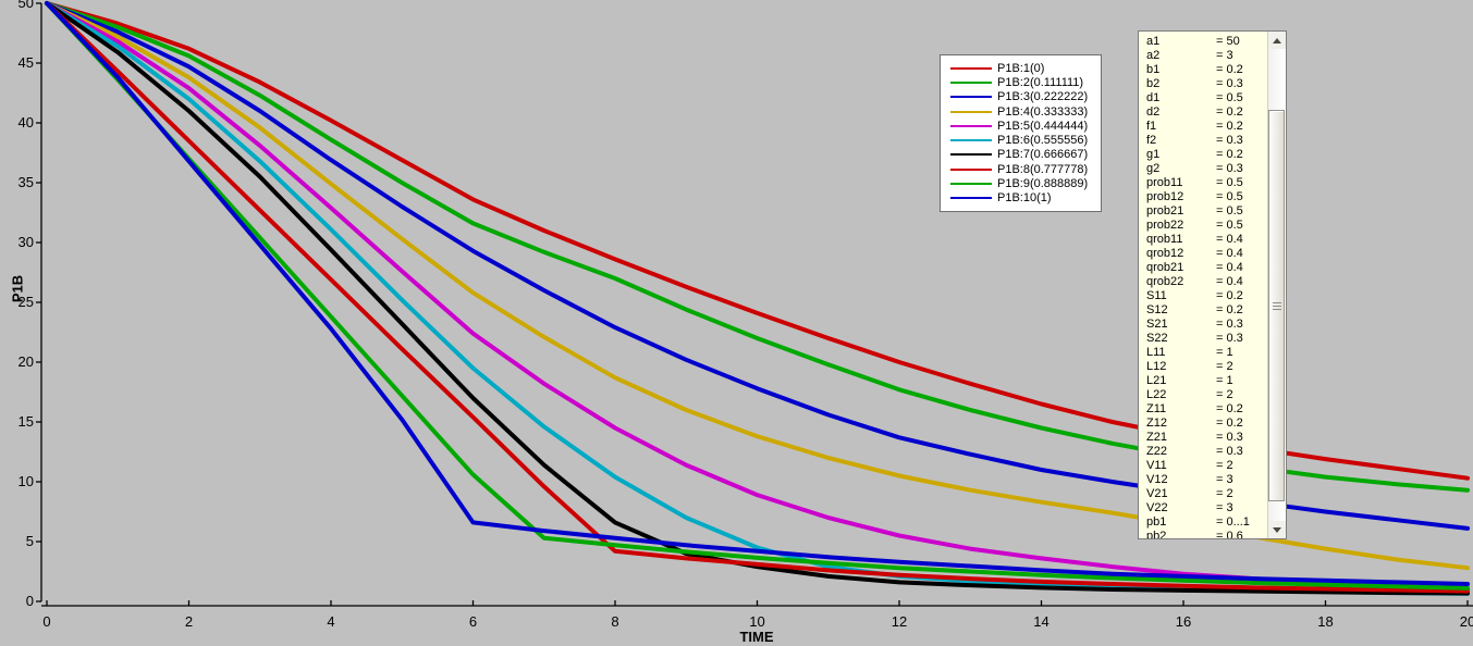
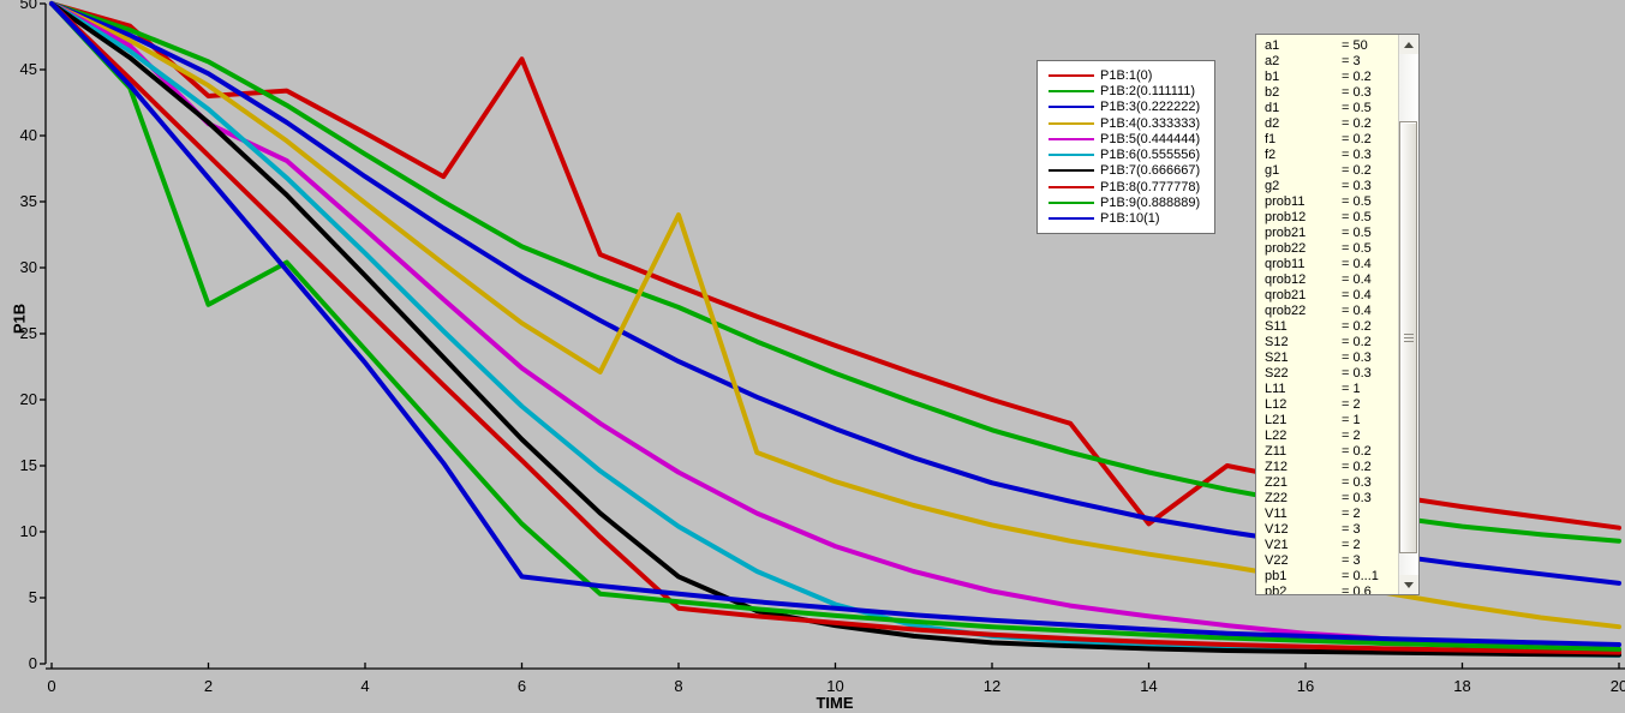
P1B:1(0)/2: 46.2 -> 43.0
P1B:5(0.444444)/2: 42.9 -> 40.9
P1B:9(0.888889)/2: 37.0 -> 27.2
P1B:1(0)/6: 33.6 -> 45.8
P1B:4(0.333333)/8: 18.7 -> 34.0
P1B:1(0)/14: 16.5 -> 10.6
